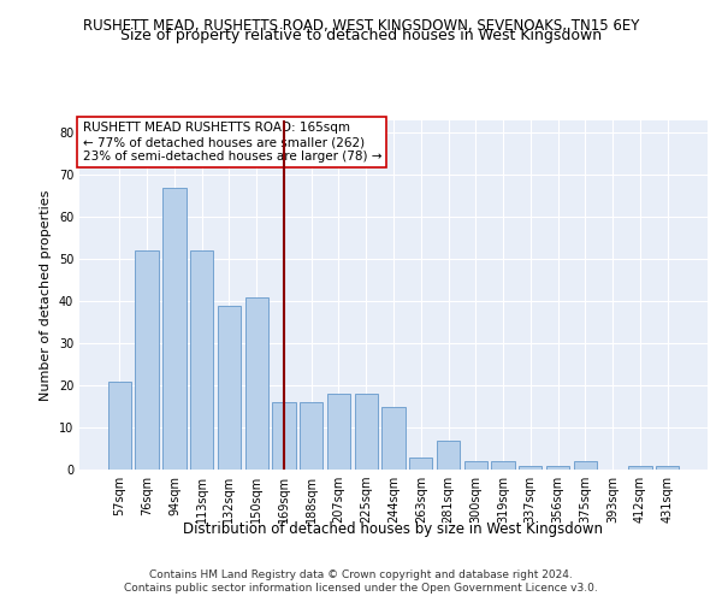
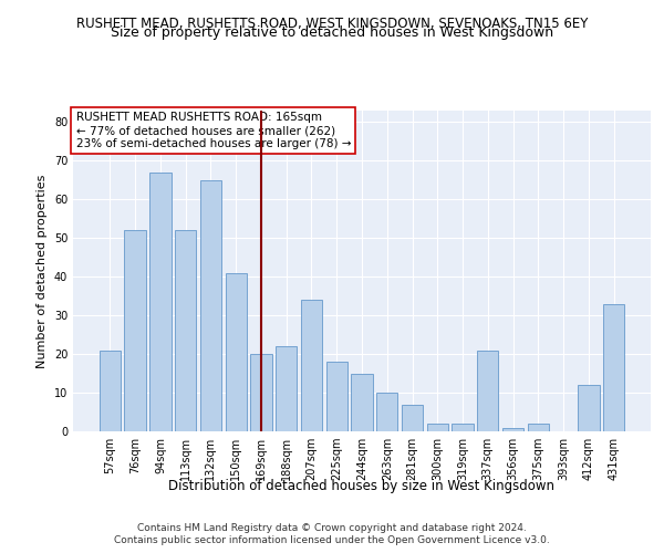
132sqm: 39 -> 65
169sqm: 16 -> 20
188sqm: 16 -> 22
207sqm: 18 -> 34
263sqm: 3 -> 10
337sqm: 1 -> 21
412sqm: 1 -> 12
431sqm: 1 -> 33
